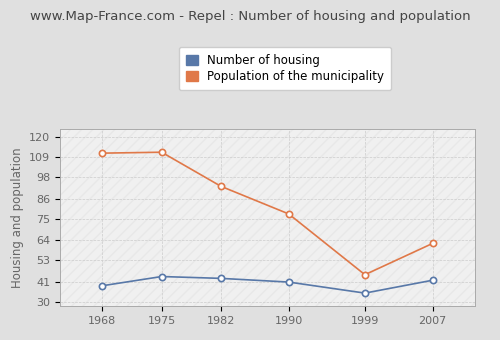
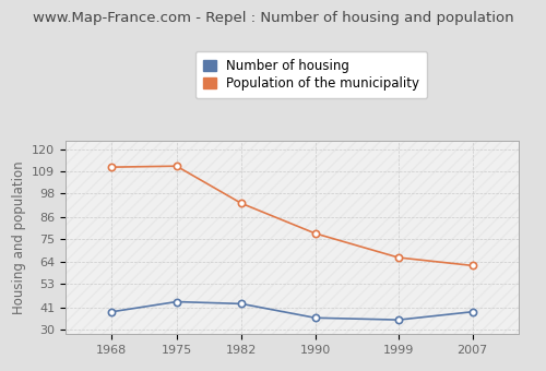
Number of housing/1990: 41 -> 36
Population of the municipality/1999: 45 -> 66
Number of housing/2007: 42 -> 39
